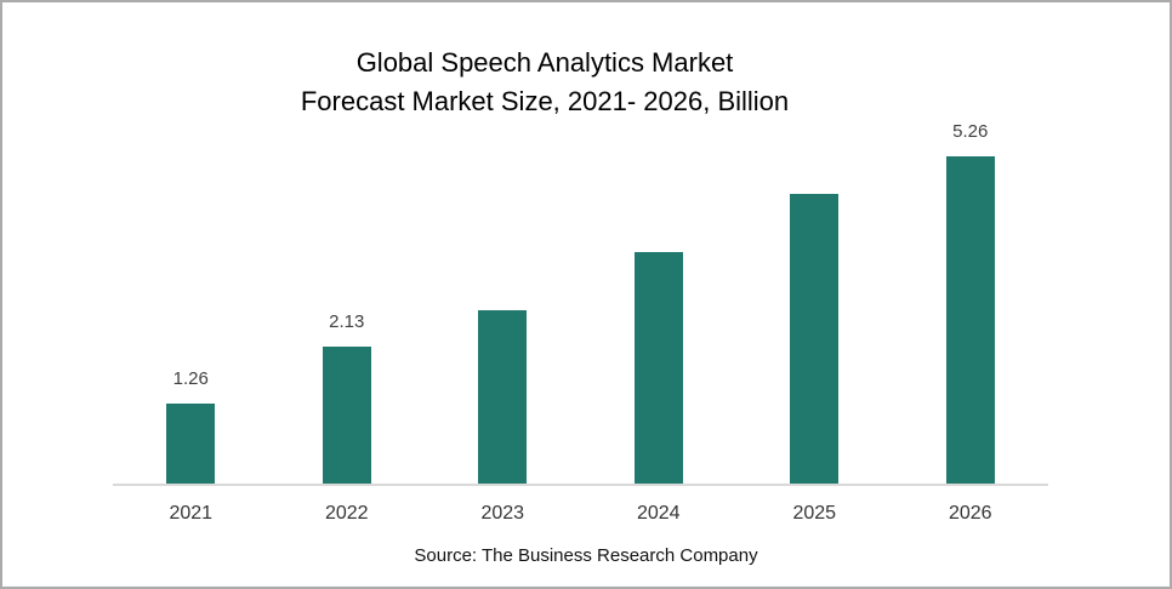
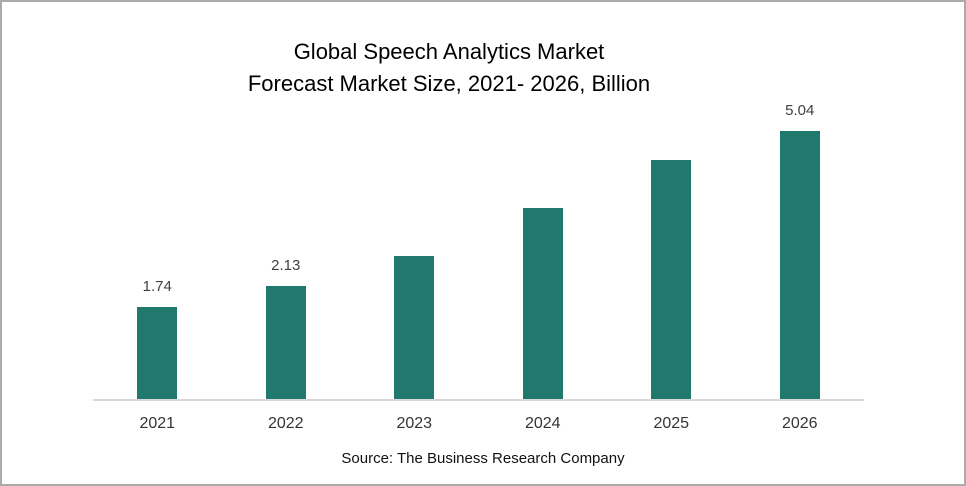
2021: 1.26 -> 1.74
2026: 5.26 -> 5.04
